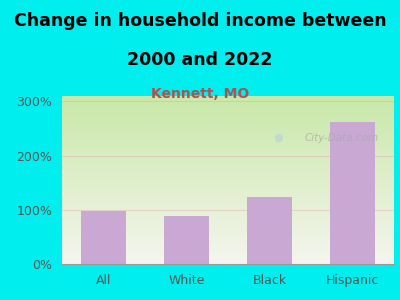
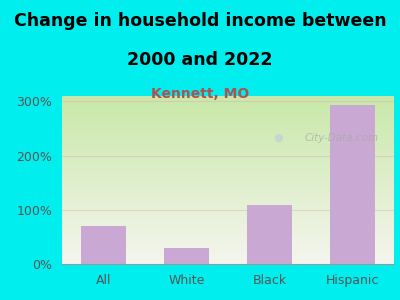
All: 97% -> 70%
White: 88% -> 30%
Black: 123% -> 108%
Hispanic: 262% -> 294%
